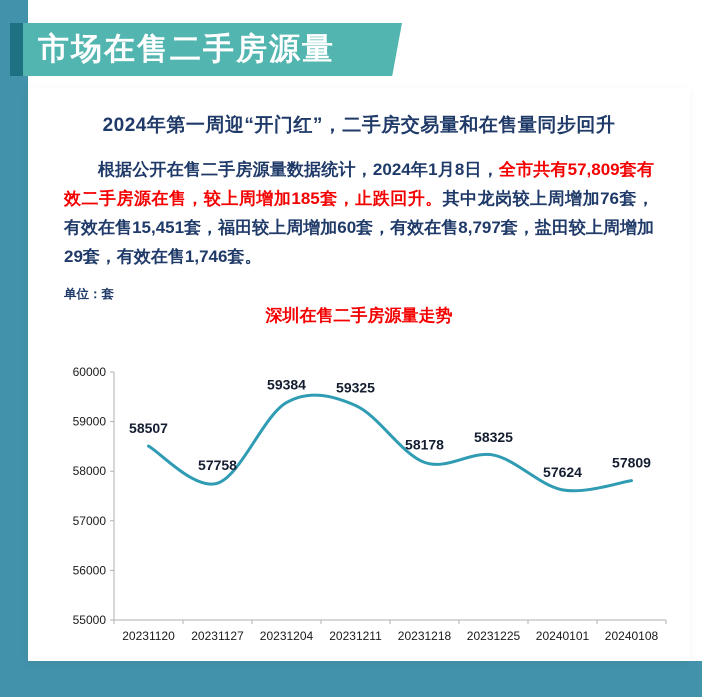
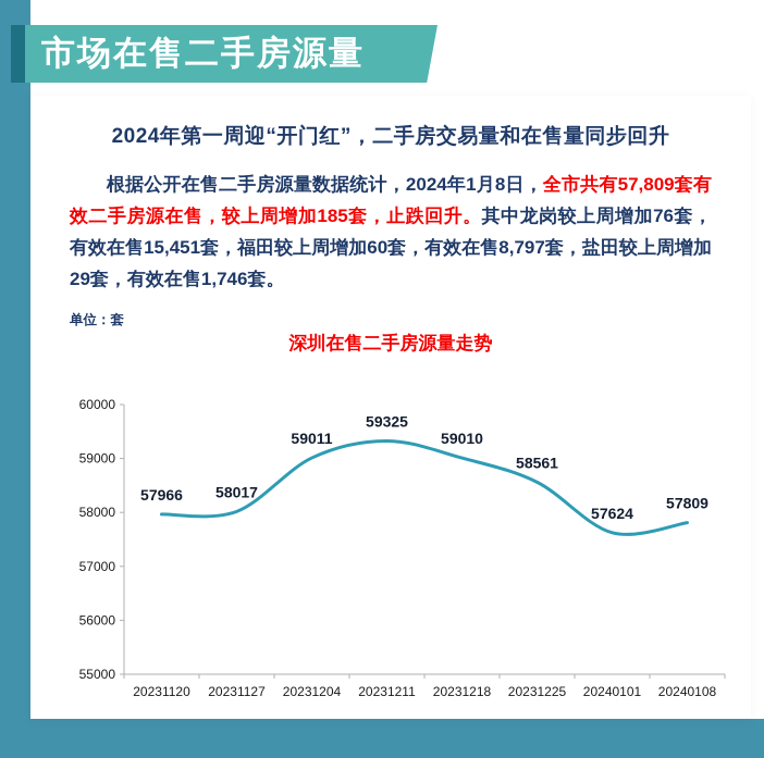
20231120: 58507 -> 57966
20231127: 57758 -> 58017
20231204: 59384 -> 59011
20231218: 58178 -> 59010
20231225: 58325 -> 58561
